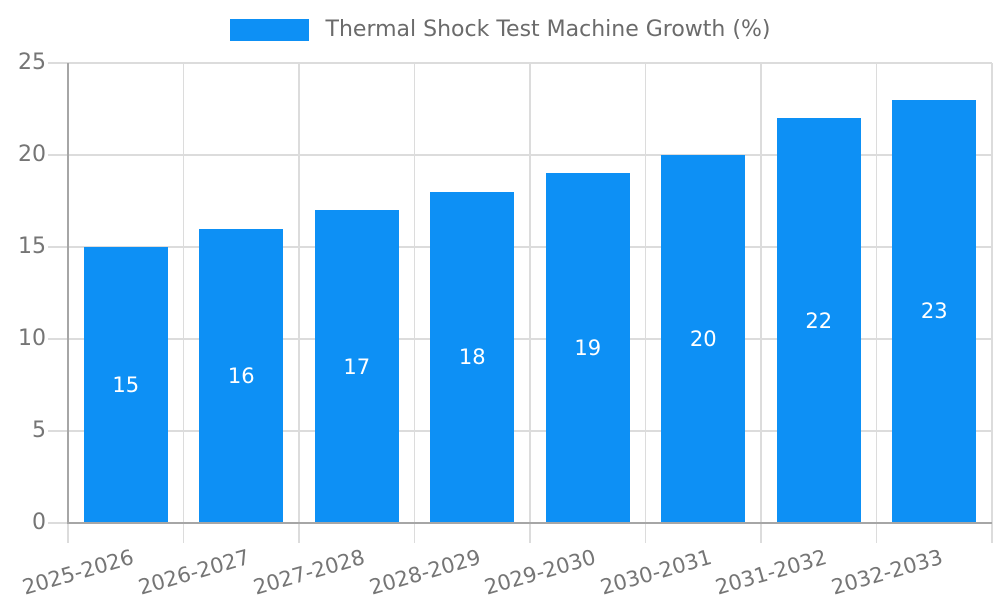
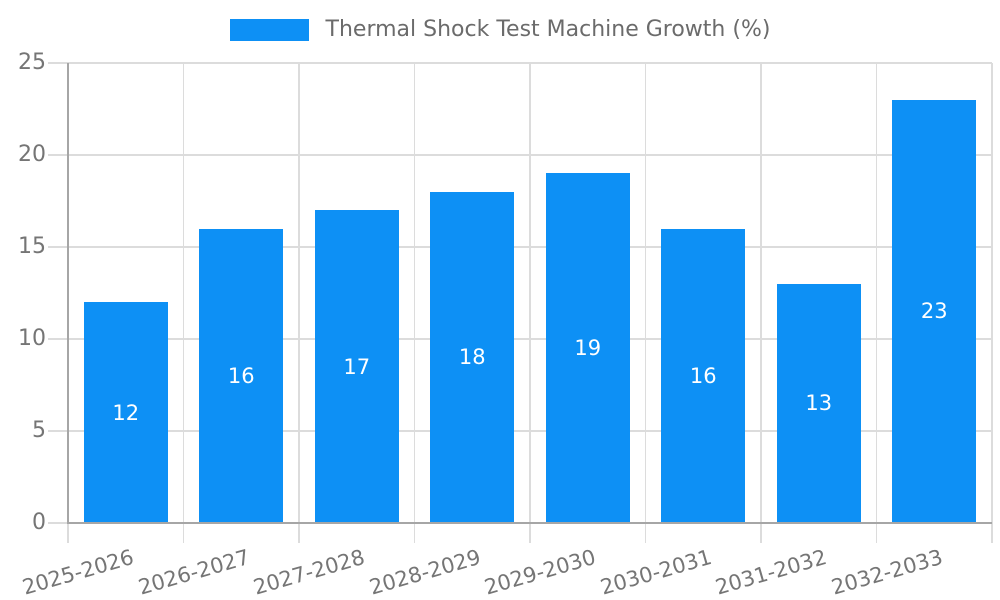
2025-2026: 15 -> 12
2030-2031: 20 -> 16
2031-2032: 22 -> 13
